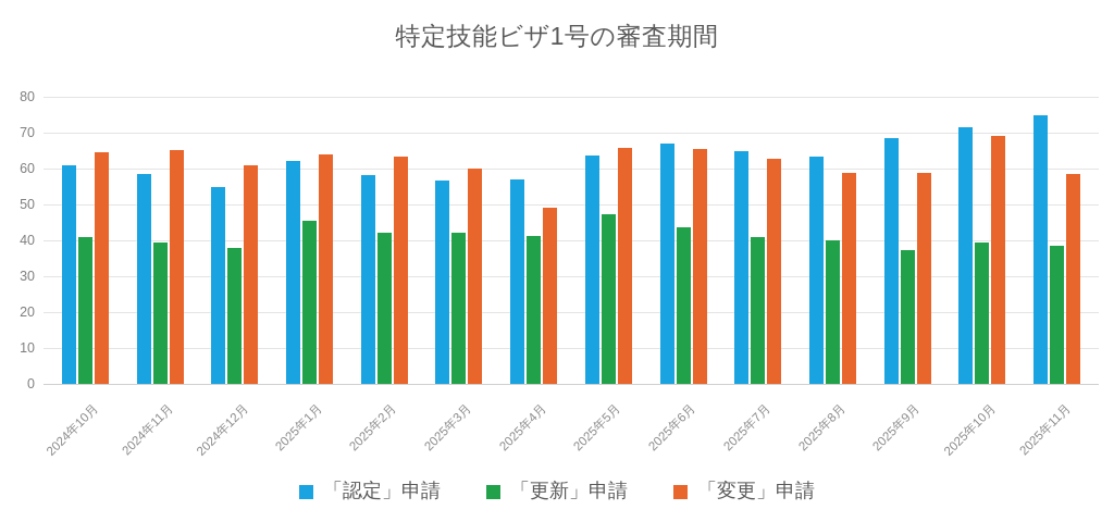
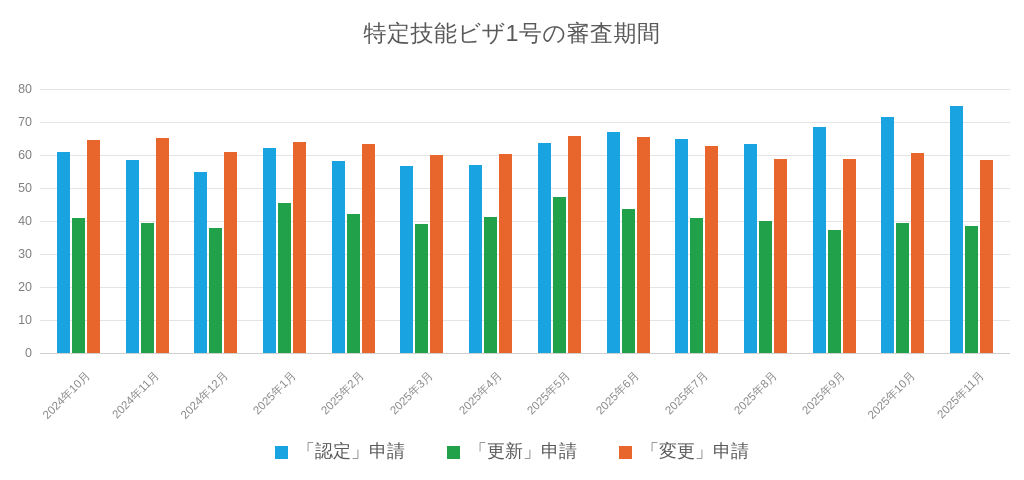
「更新」申請/2025年3月: 42 -> 39
「変更」申請/2025年4月: 49 -> 60
「変更」申請/2025年10月: 69 -> 61
